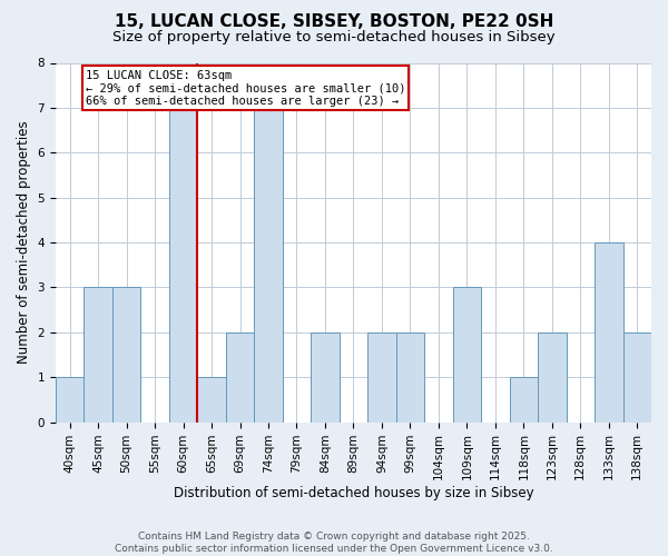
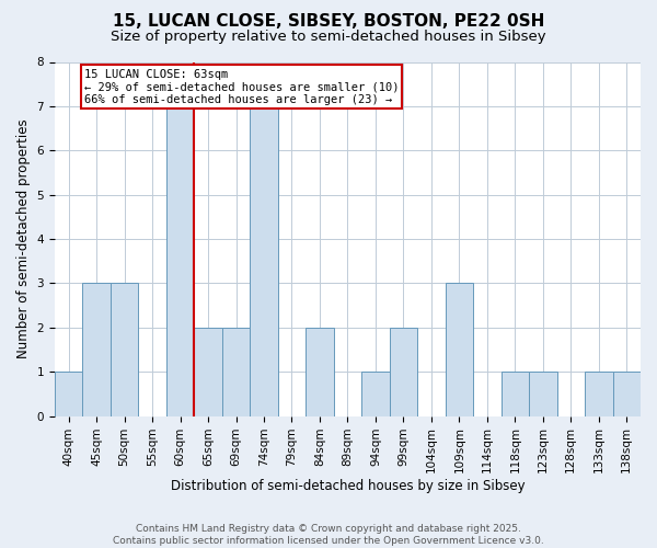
65sqm: 1 -> 2
94sqm: 2 -> 1
123sqm: 2 -> 1
133sqm: 4 -> 1
138sqm: 2 -> 1
